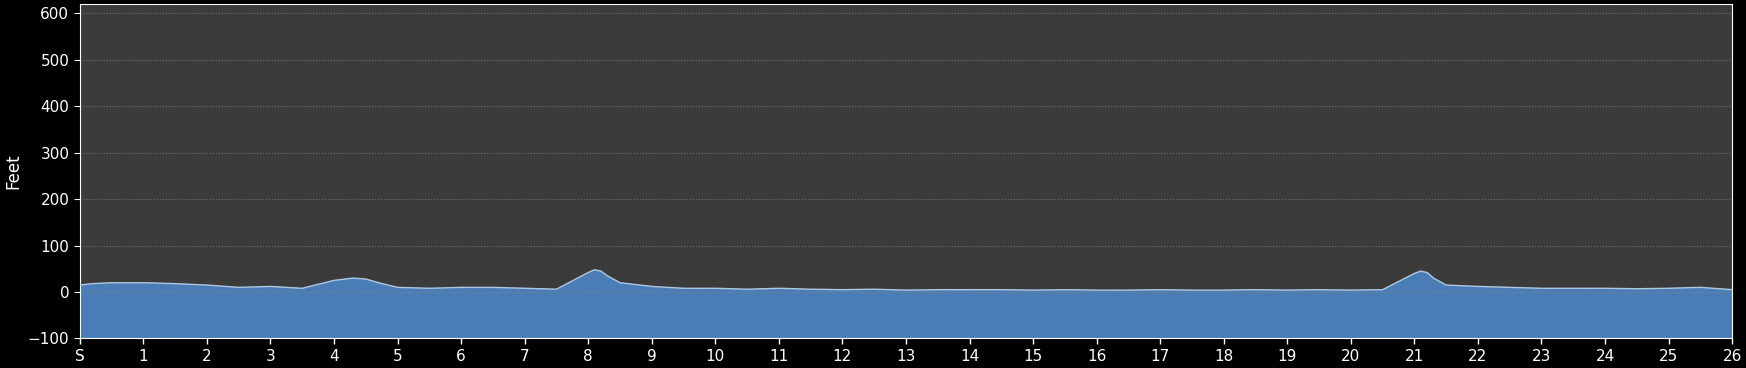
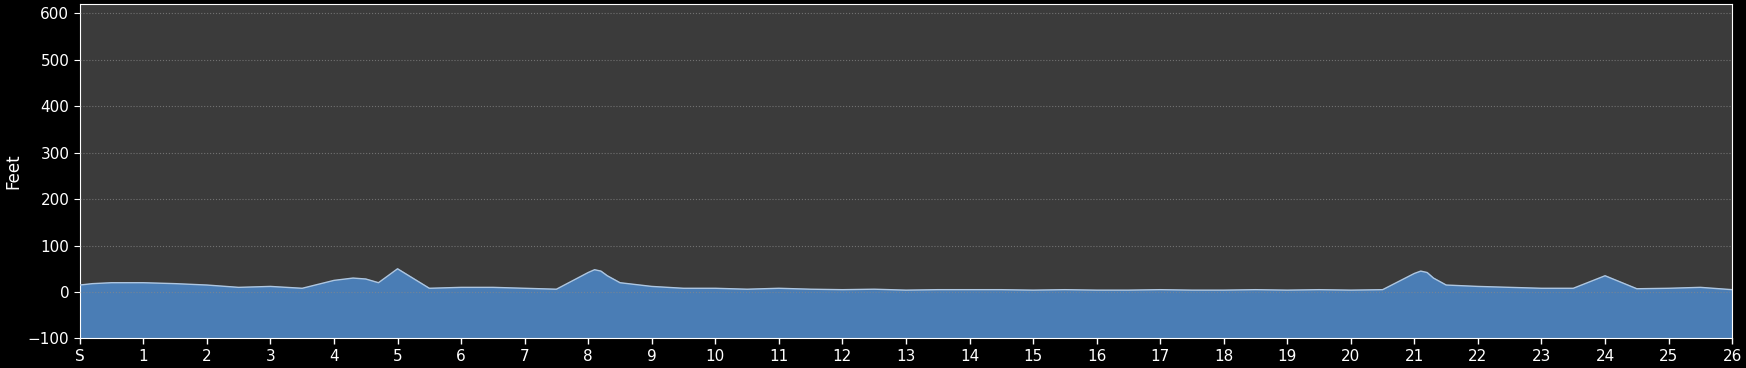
5: 10 -> 50
24: 8 -> 35
